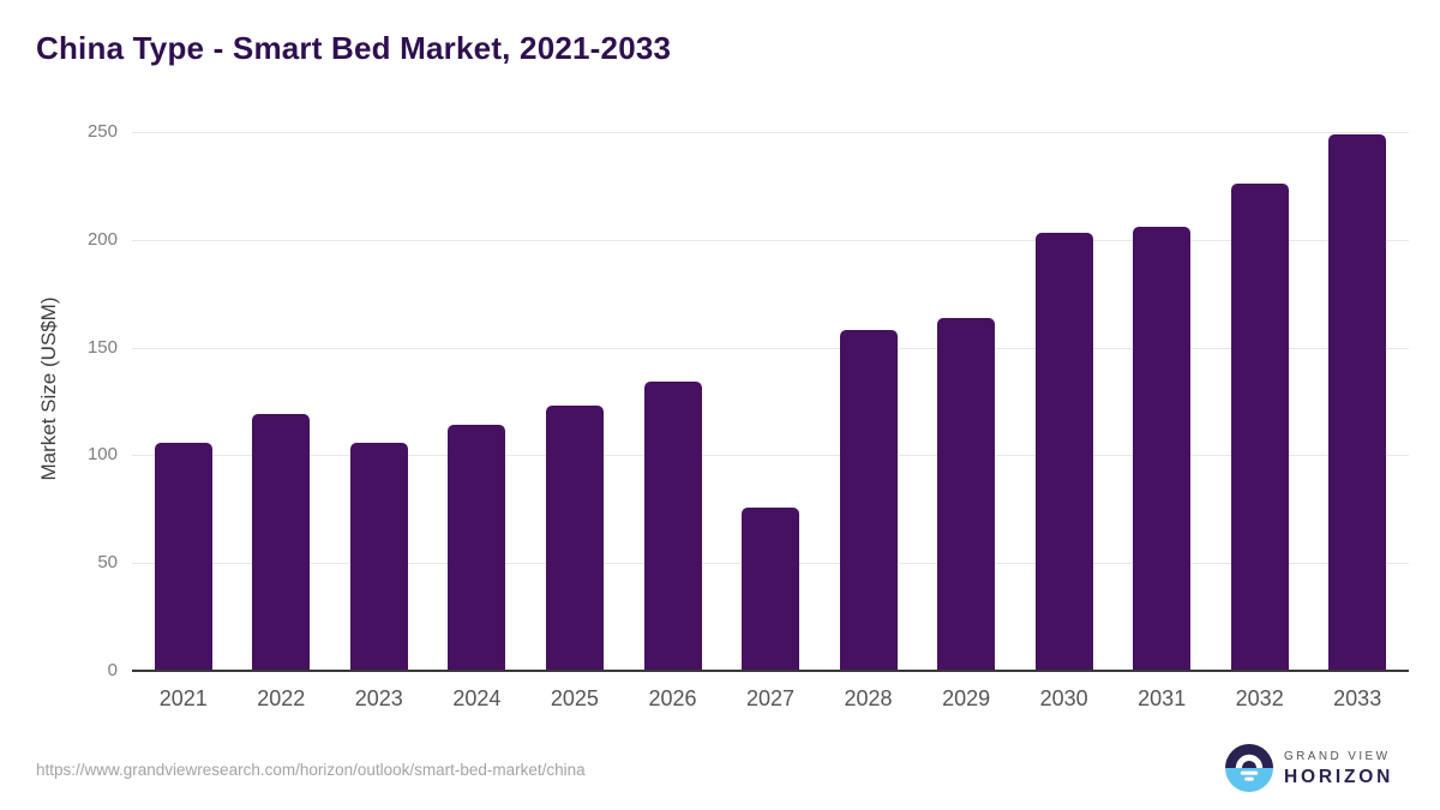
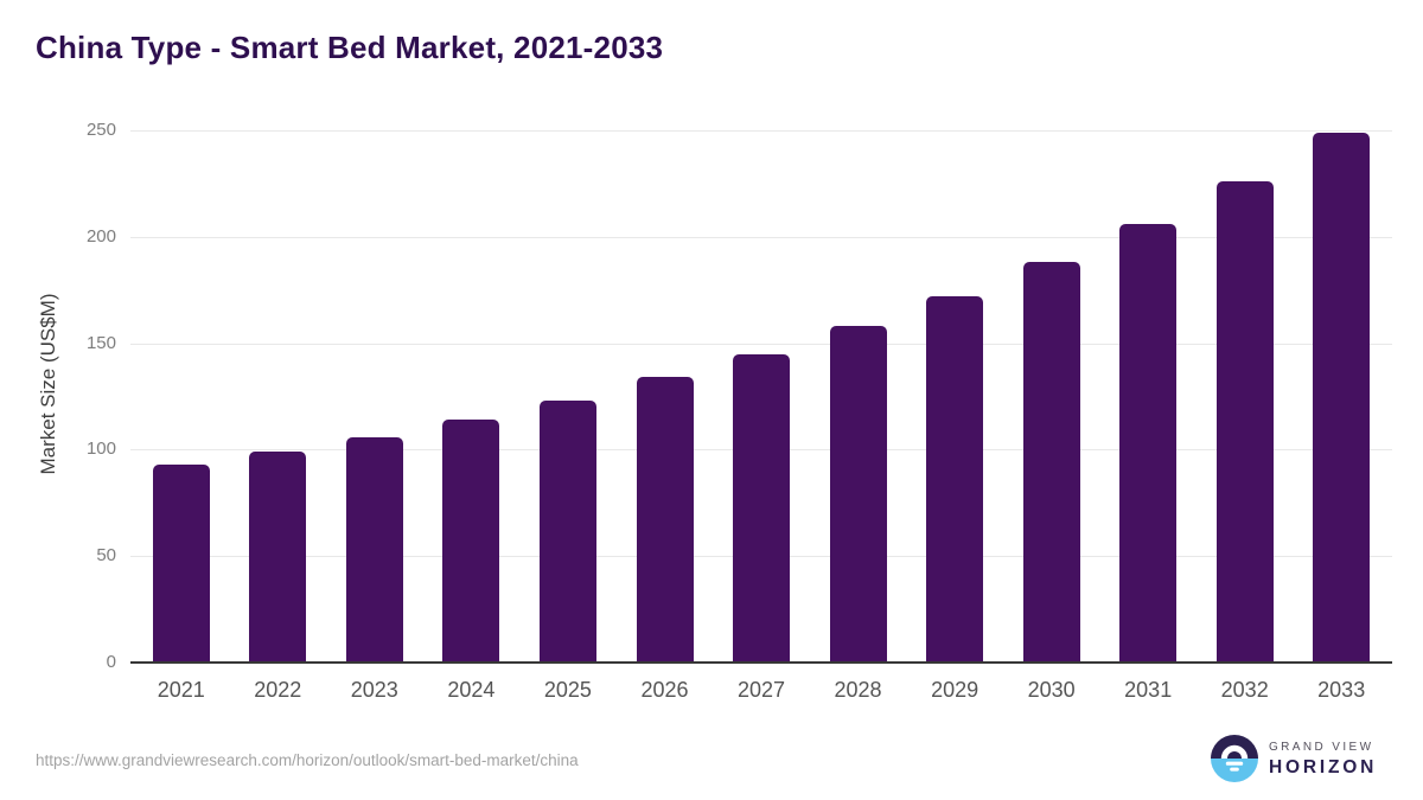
2021: 106 -> 93
2022: 119 -> 99
2027: 76 -> 145
2029: 164 -> 172
2030: 203 -> 188
